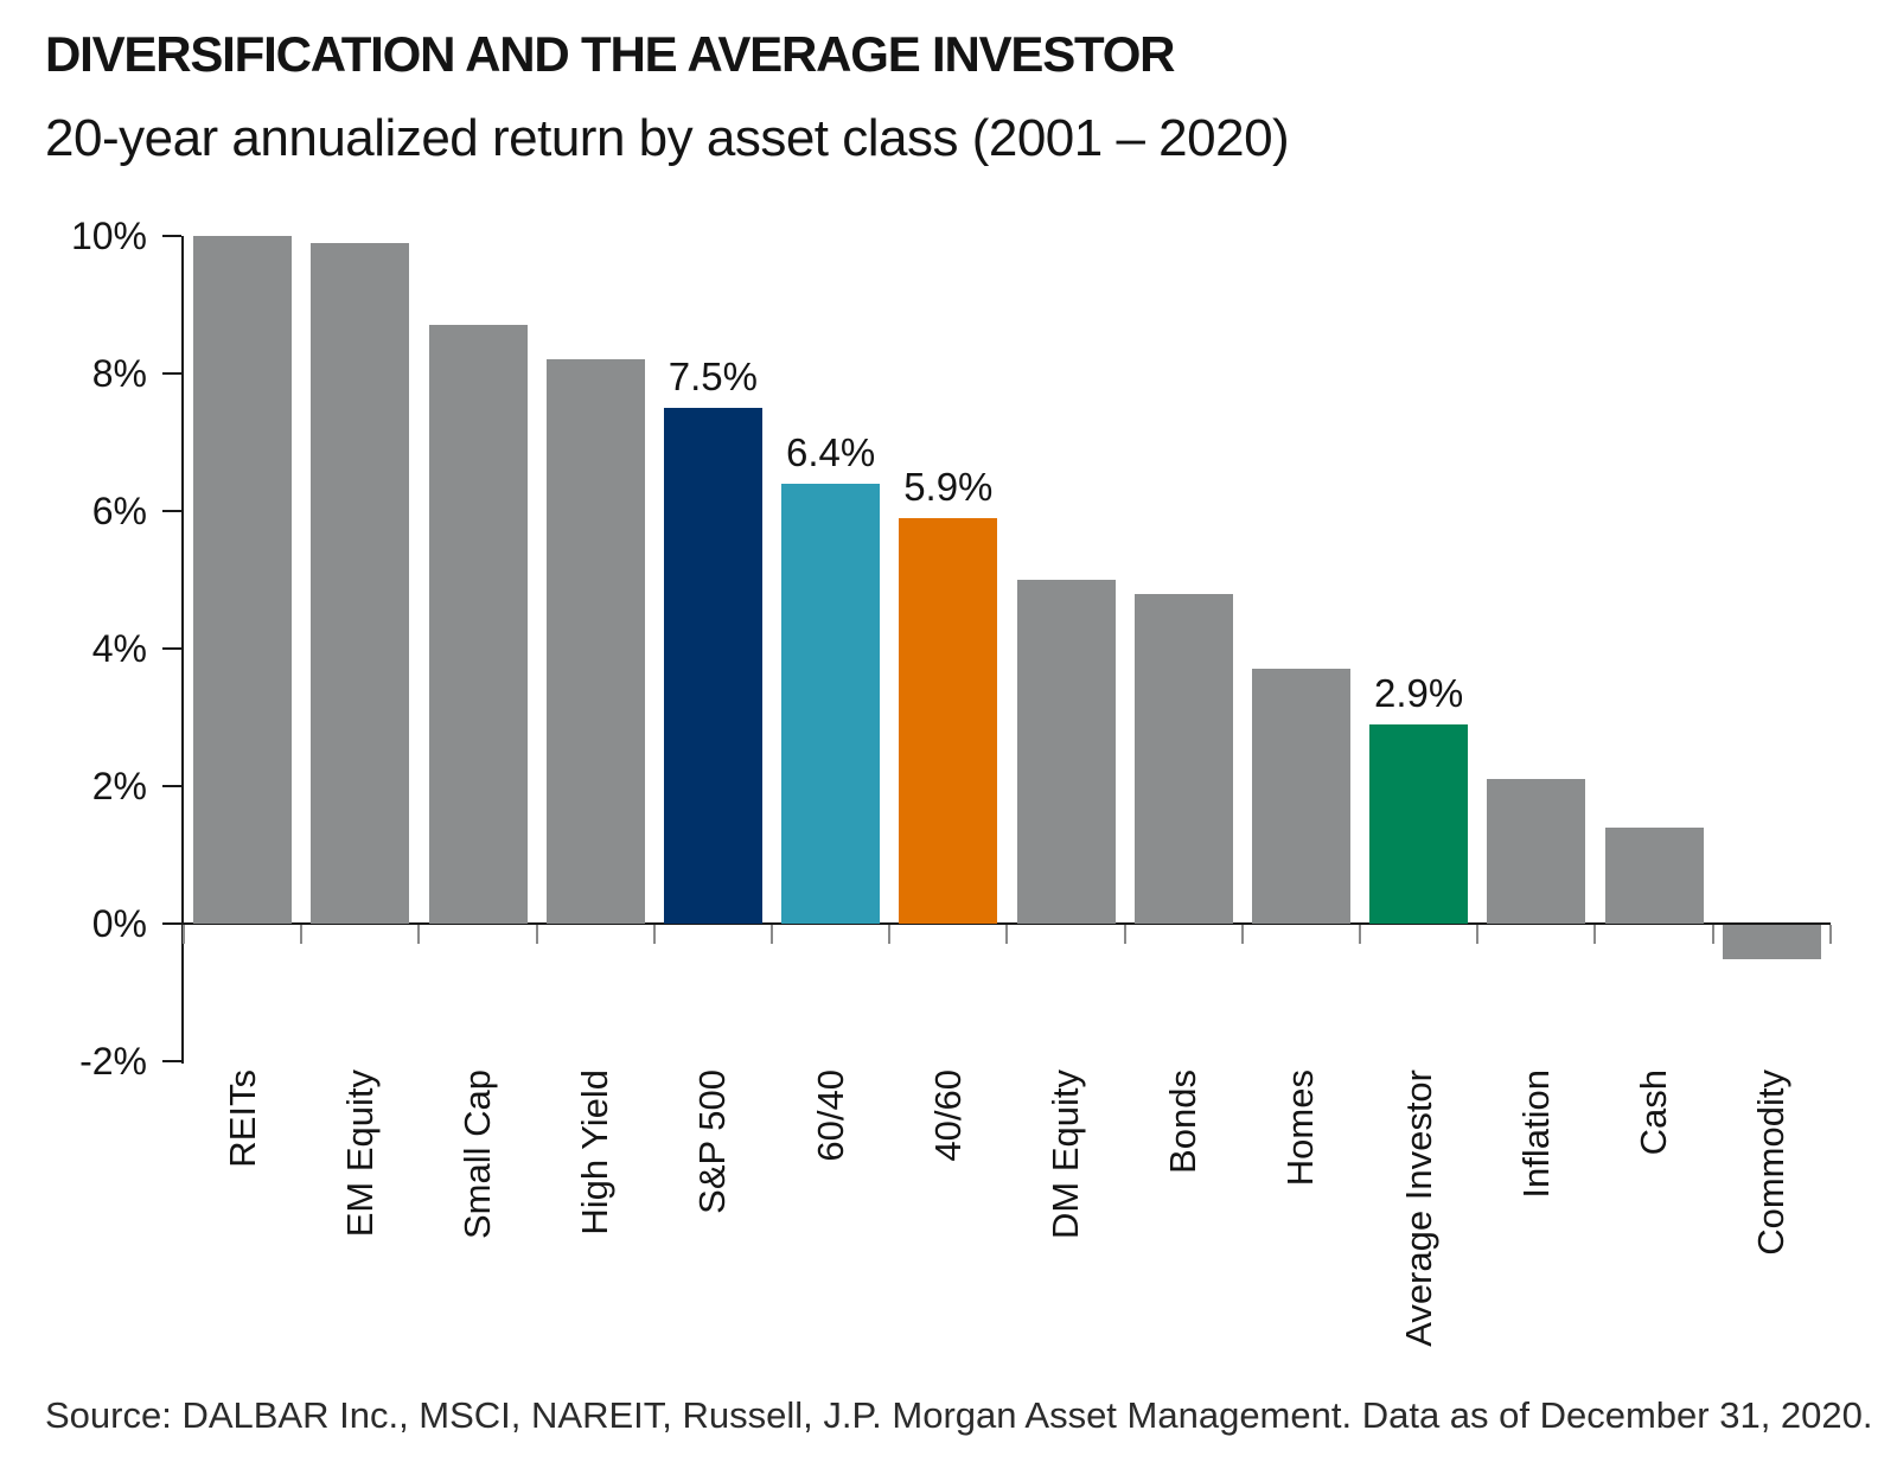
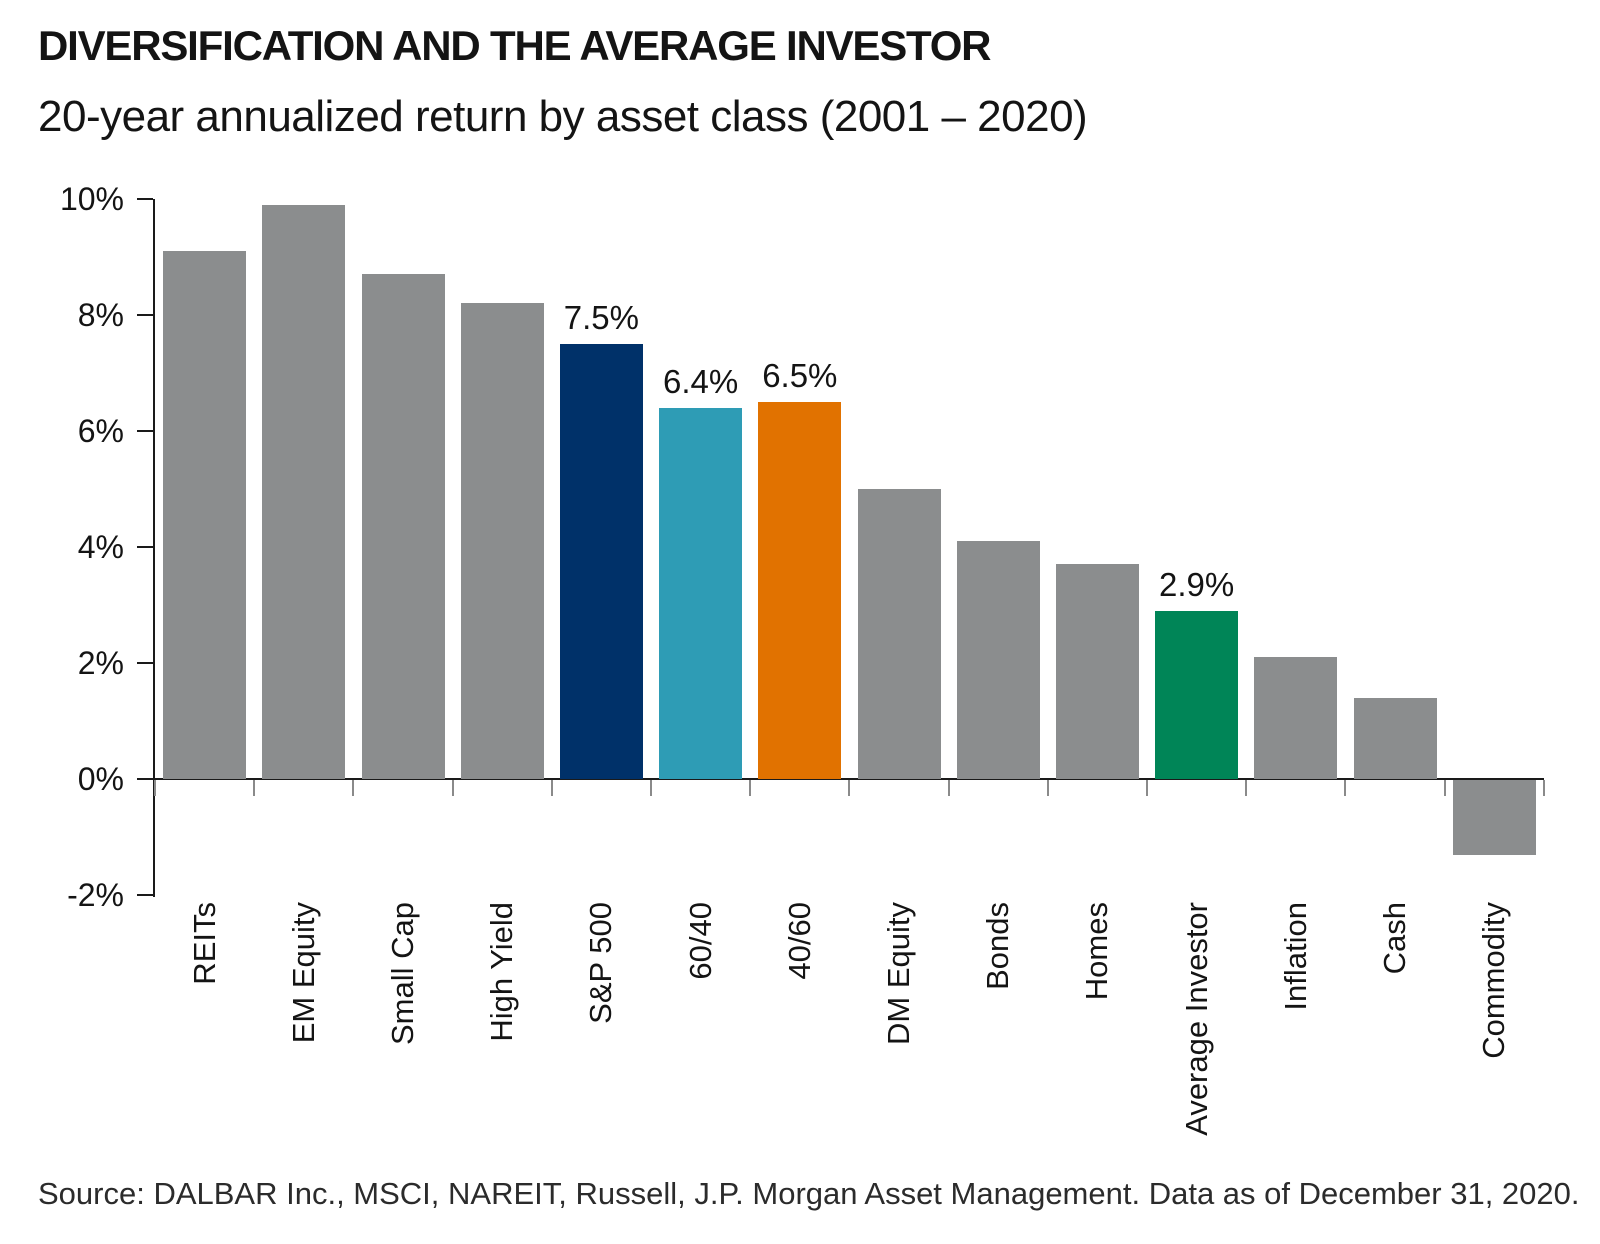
REITs: 10.0% -> 9.1%
40/60: 5.9% -> 6.5%
Bonds: 4.8% -> 4.1%
Commodity: -0.5% -> -1.3%
